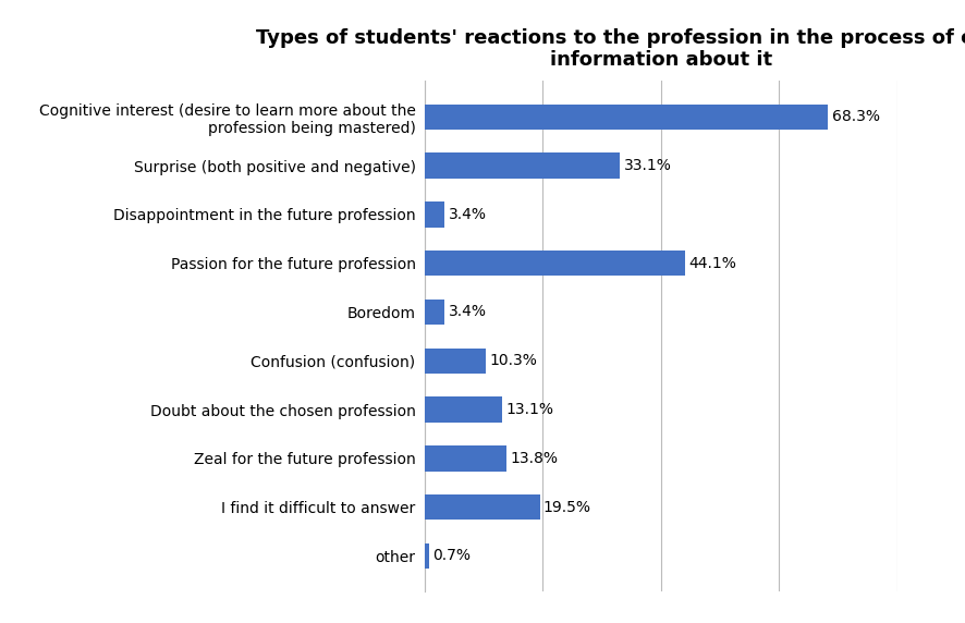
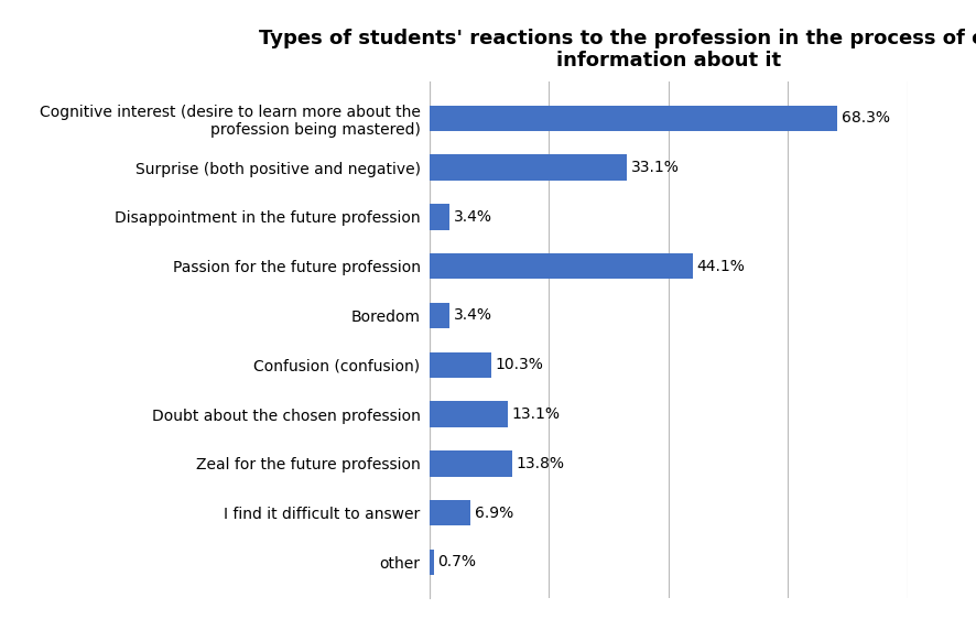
I find it difficult to answer: 19.5% -> 6.9%
